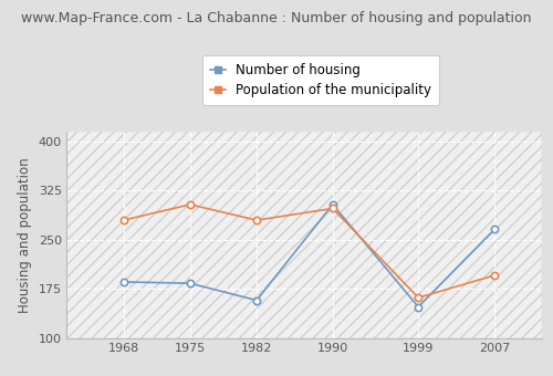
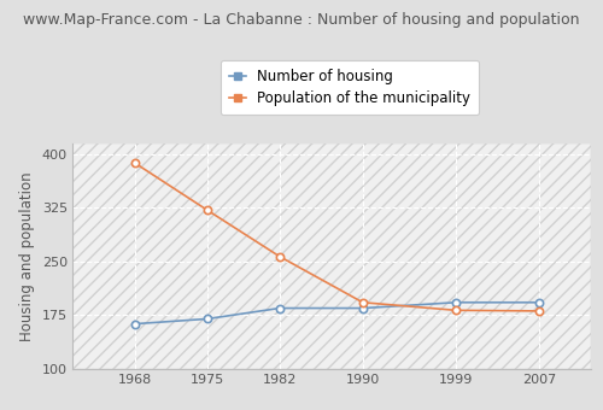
Number of housing/1968: 186 -> 163
Population of the municipality/1968: 280 -> 388
Number of housing/1975: 184 -> 170
Population of the municipality/1975: 304 -> 322
Number of housing/1982: 158 -> 185
Population of the municipality/1982: 280 -> 257
Number of housing/1990: 304 -> 185
Population of the municipality/1990: 298 -> 193
Number of housing/1999: 148 -> 193
Population of the municipality/1999: 162 -> 182
Number of housing/2007: 266 -> 193
Population of the municipality/2007: 196 -> 181
